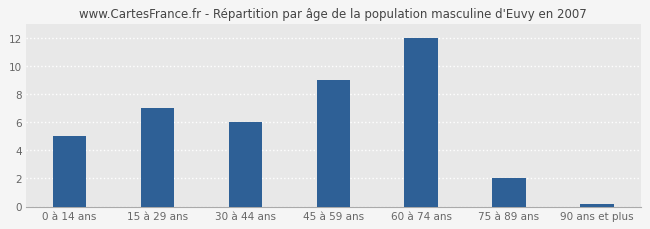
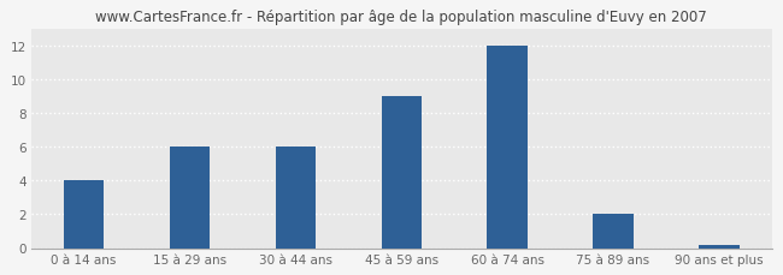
0 à 14 ans: 5.0 -> 4.0
15 à 29 ans: 7.0 -> 6.0
